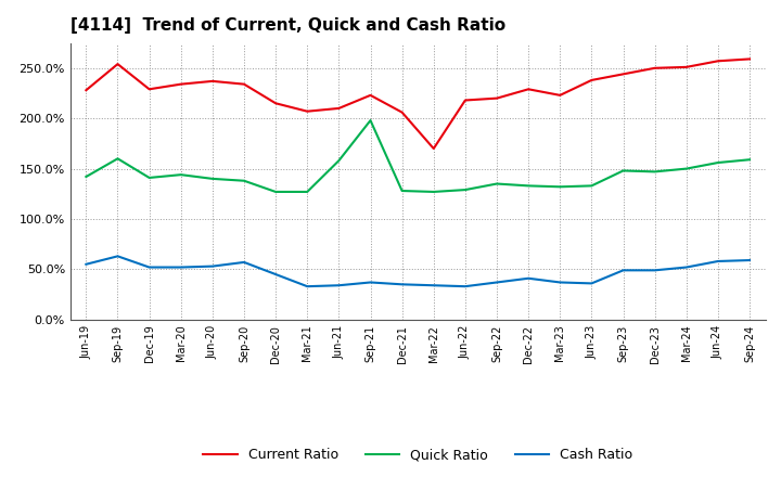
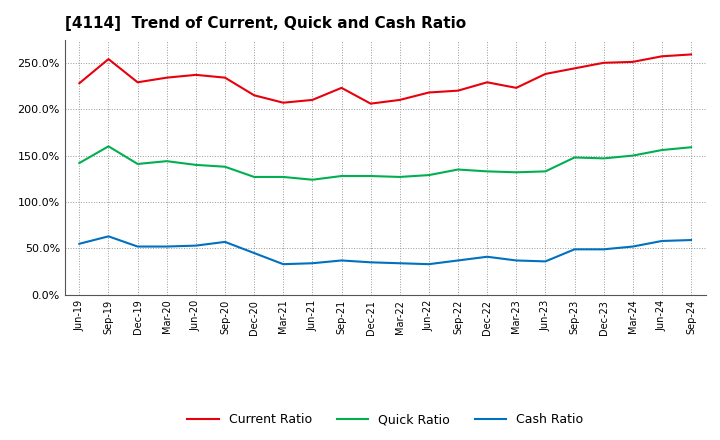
Quick Ratio/Jun-21: 158% -> 124%
Quick Ratio/Sep-21: 198% -> 128%
Current Ratio/Mar-22: 170% -> 210%
